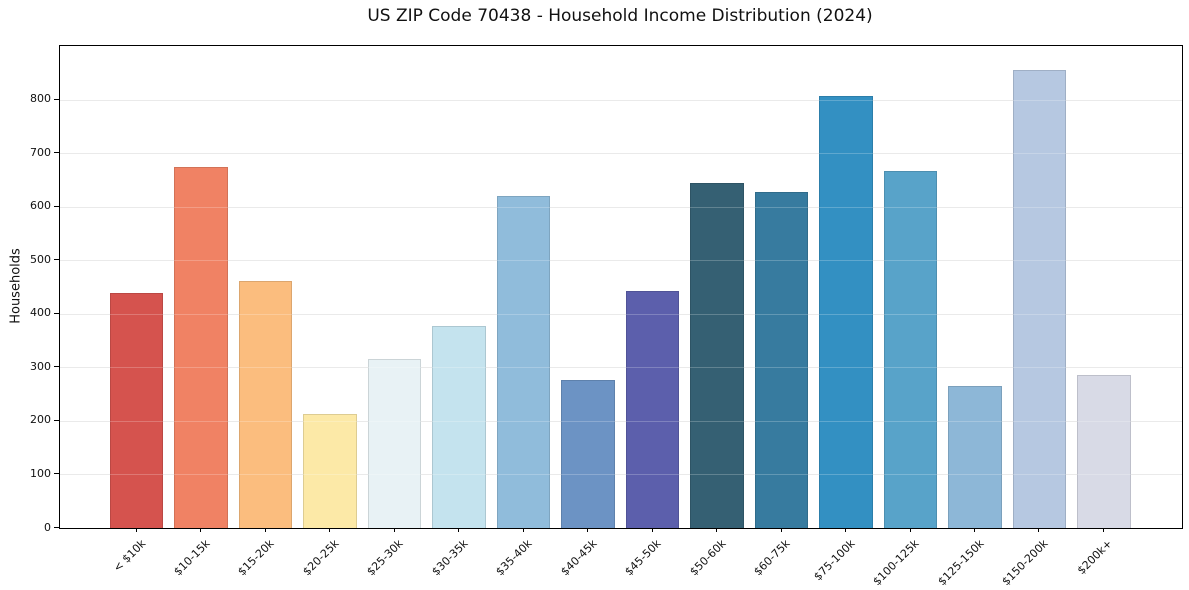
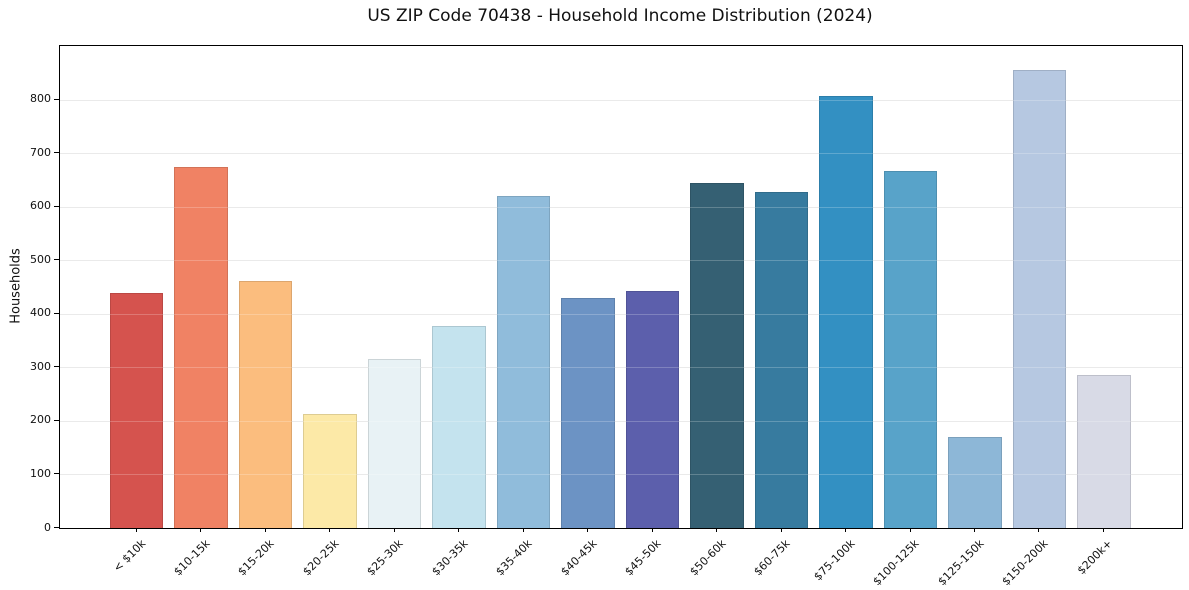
$40-45k: 280 -> 430
$125-150k: 260 -> 170
